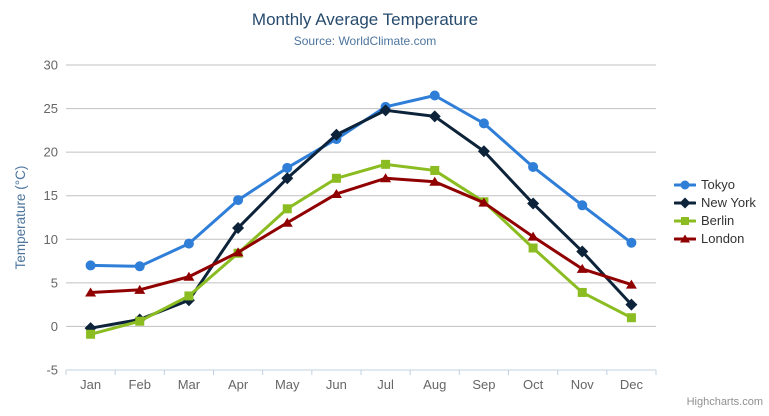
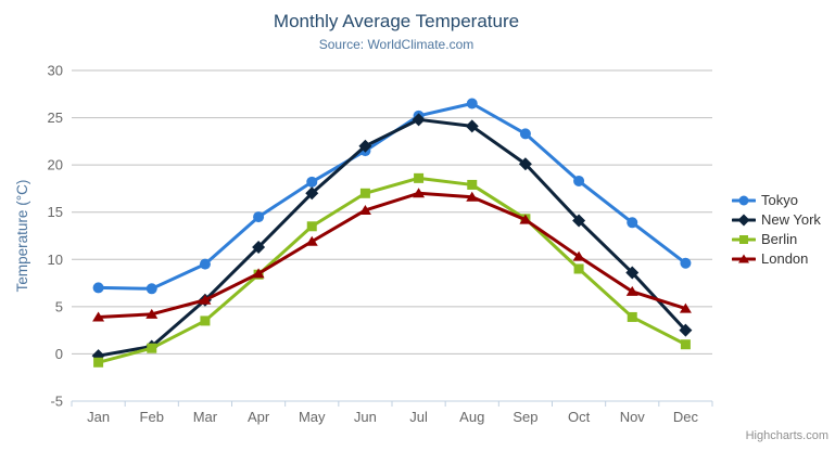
New York/Mar: 3 -> 6
